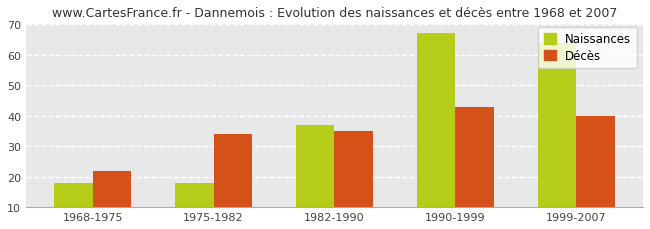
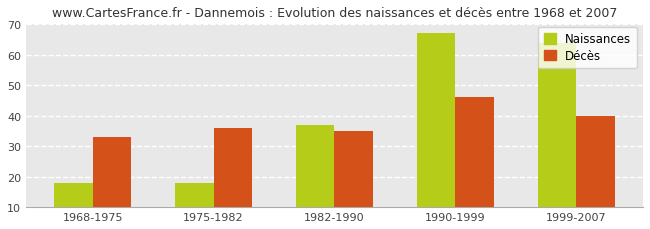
Décès/1968-1975: 22 -> 33
Décès/1975-1982: 34 -> 36
Décès/1990-1999: 43 -> 46
